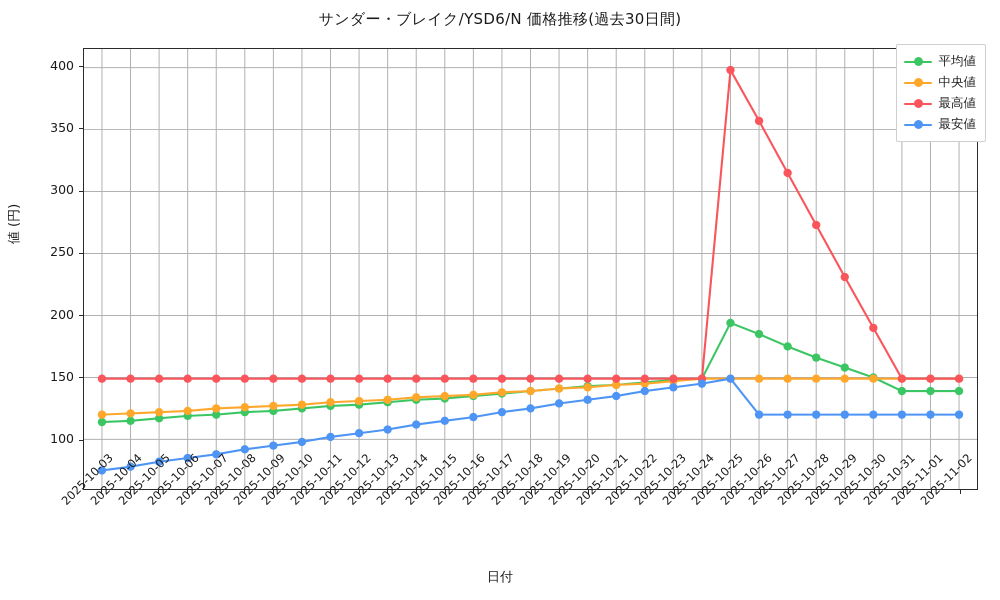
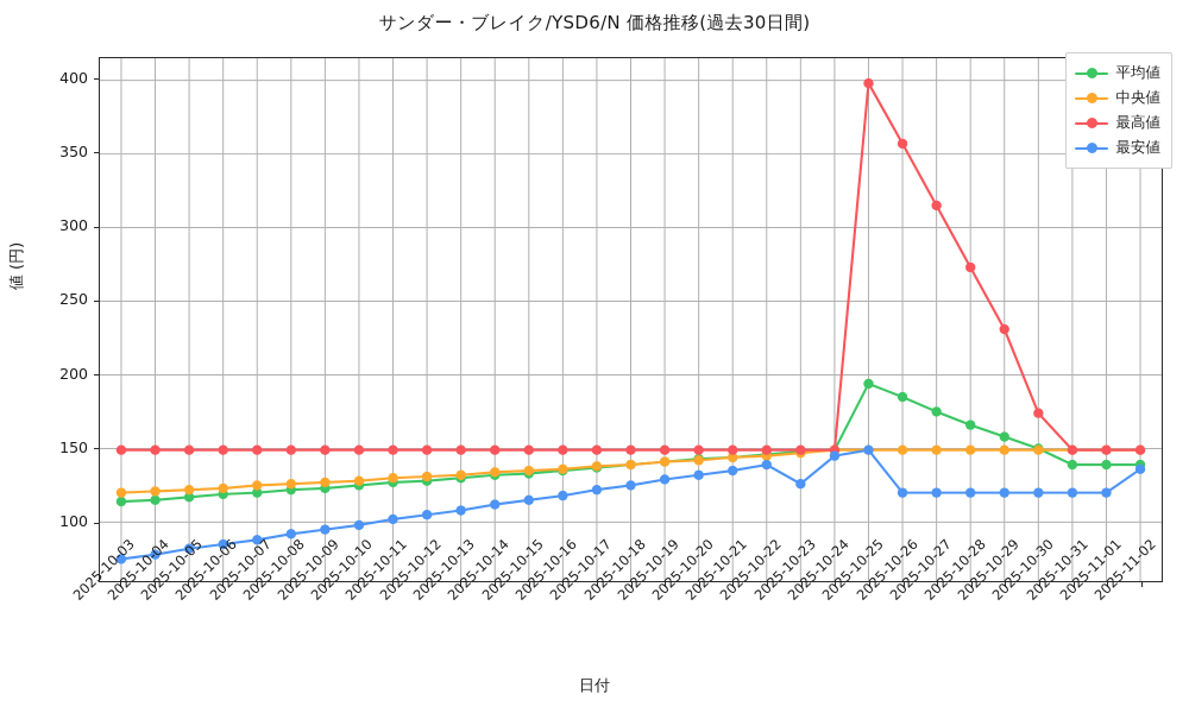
最安値/2025-10-23: 142 -> 126
最高値/2025-10-30: 190 -> 174
最安値/2025-11-02: 120 -> 136
